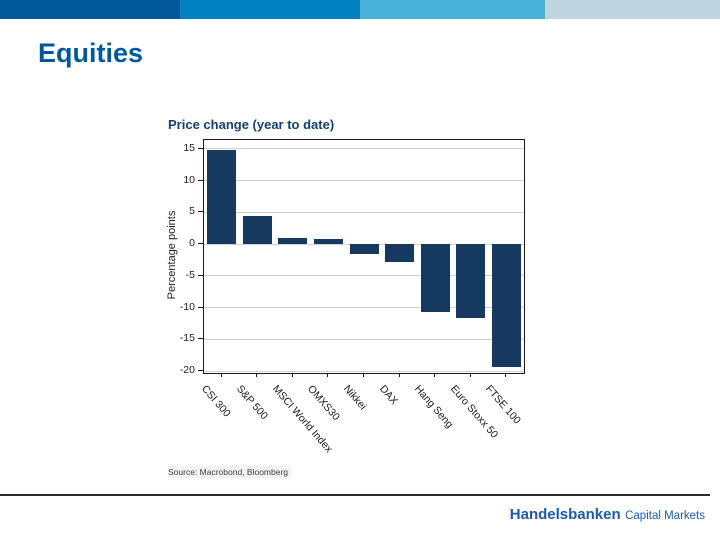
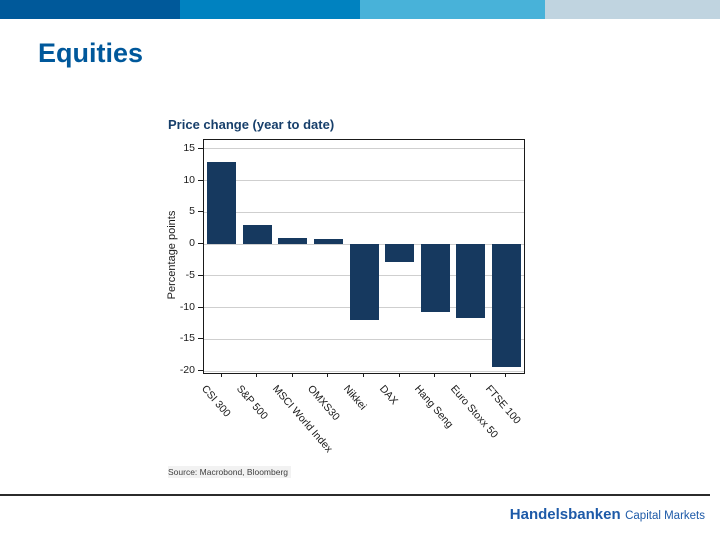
CSI 300: 15 -> 13
S&P 500: 4 -> 3
Nikkei: -2 -> -12
